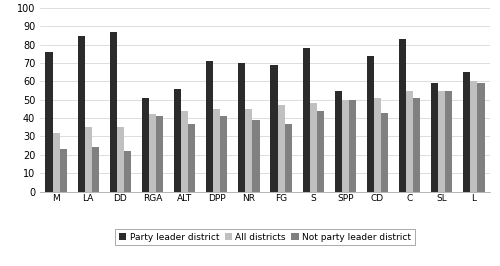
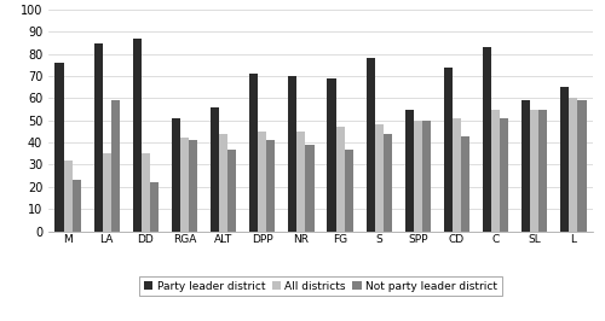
Not party leader district/LA: 24 -> 59
